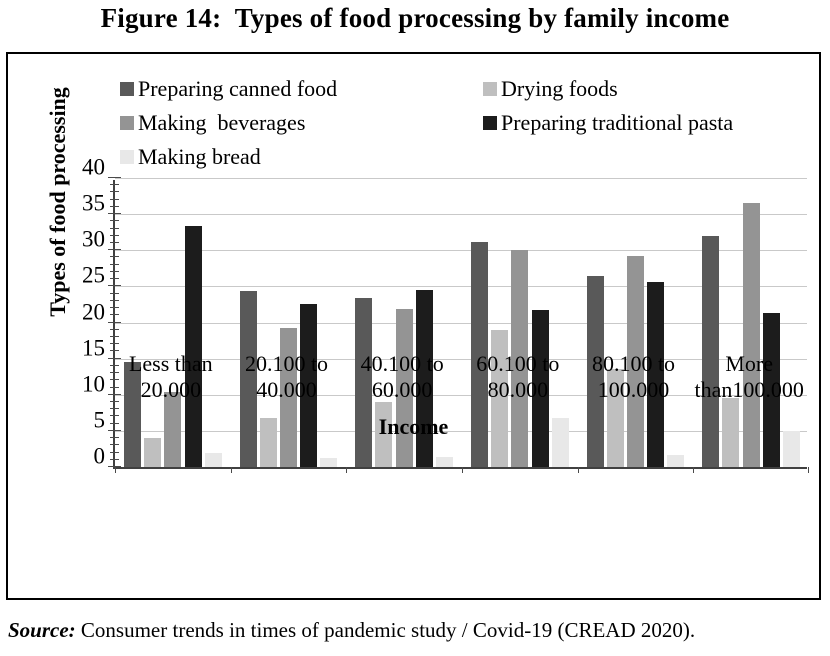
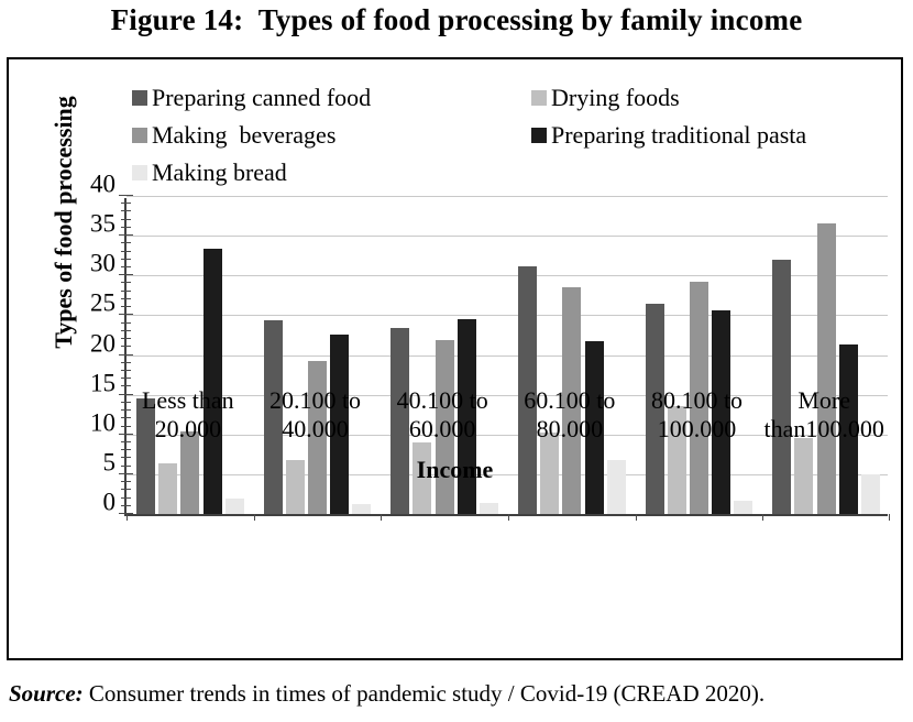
Drying foods/Less than 20.000: 4 -> 6
Drying foods/60.100 to 80.000: 19 -> 10
Making beverages/60.100 to 80.000: 30 -> 28
